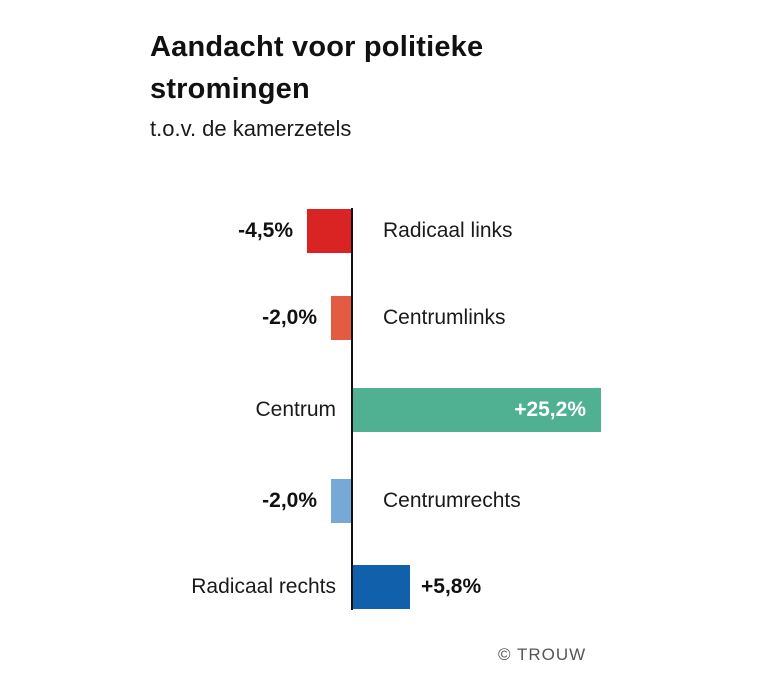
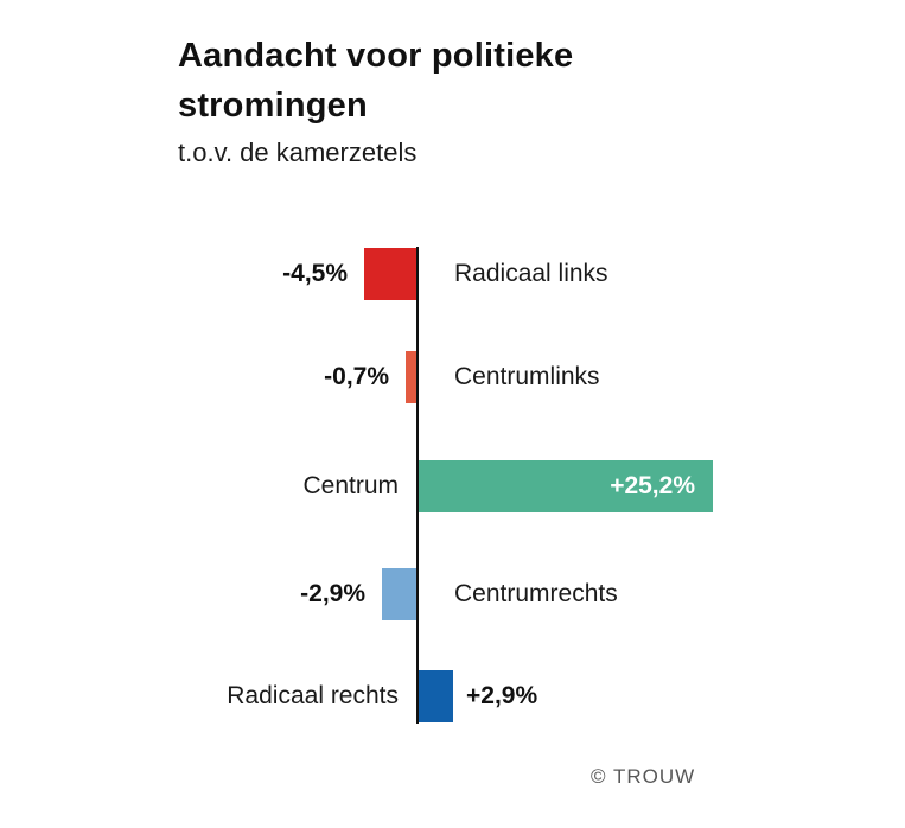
Centrumlinks: -2,0% -> -0,7%
Centrumrechts: -2,0% -> -2,9%
Radicaal rechts: +5,8% -> +2,9%
